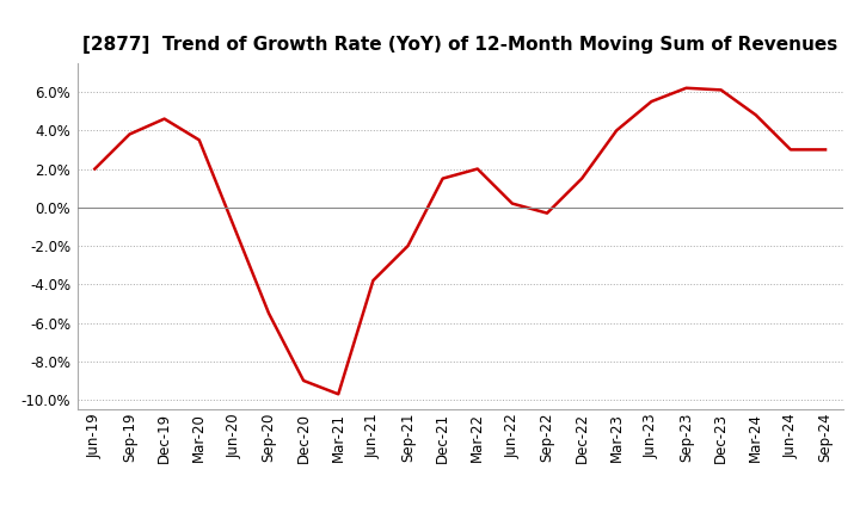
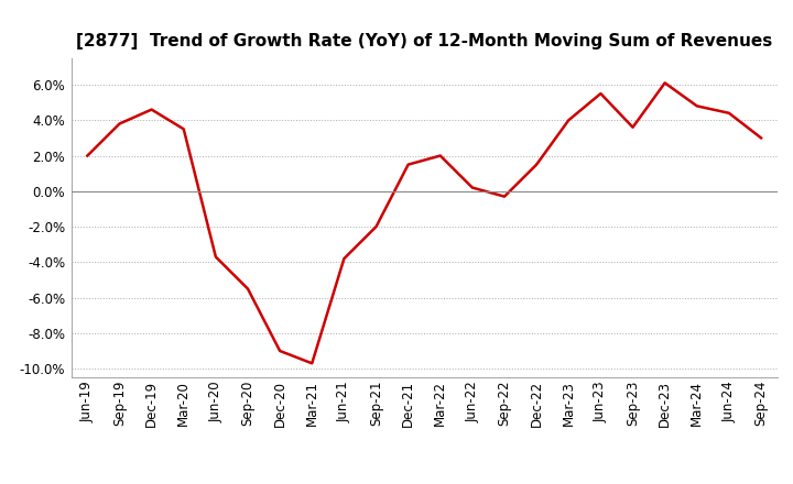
Jun-20: -1.0% -> -3.7%
Sep-23: 6.2% -> 3.6%
Jun-24: 3.0% -> 4.4%
